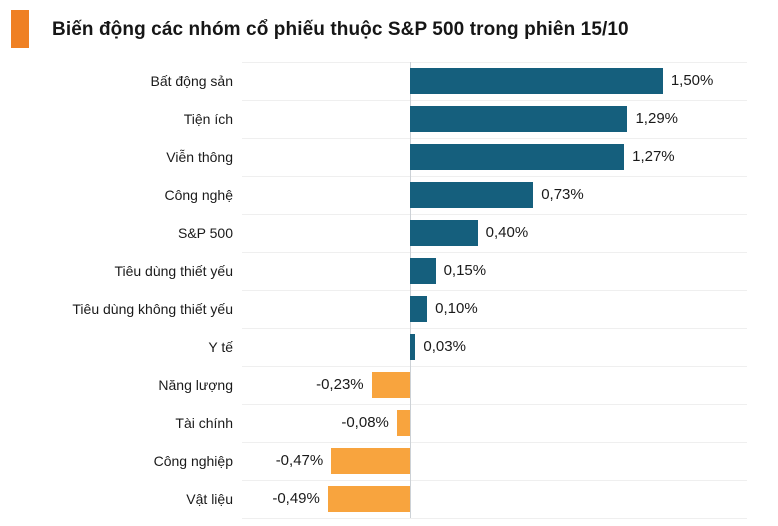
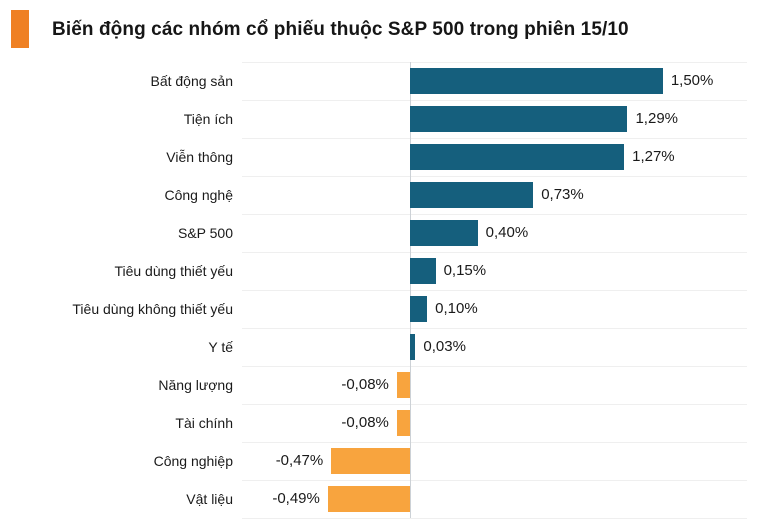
Năng lượng: -0,23% -> -0,08%
